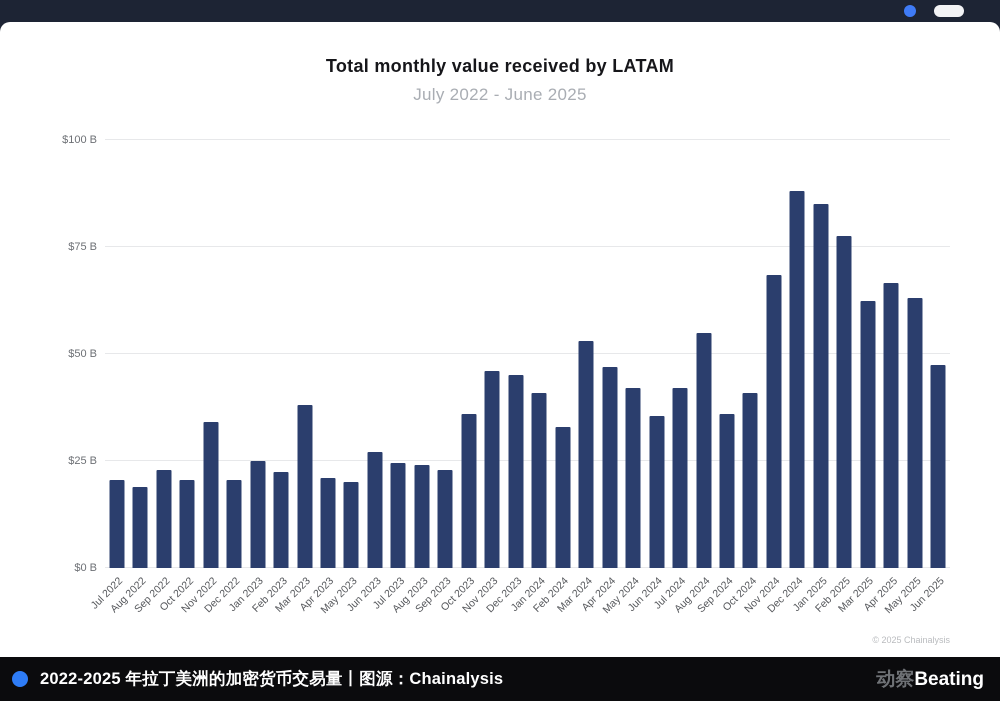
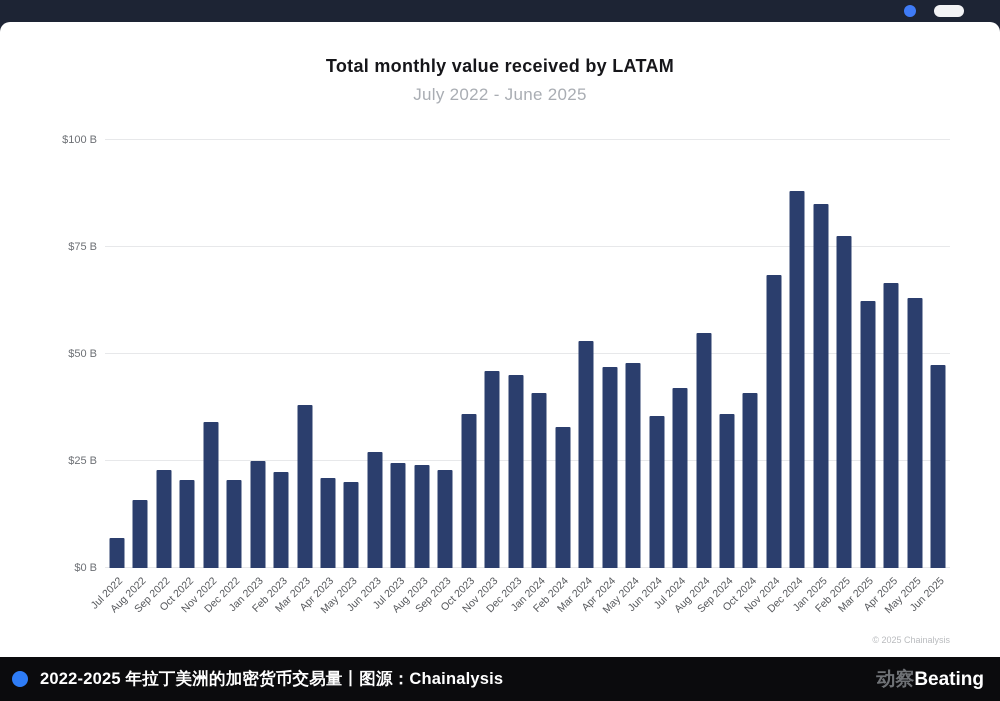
Jul 2022: $20B -> $7B
Aug 2022: $19B -> $16B
May 2024: $42B -> $48B
